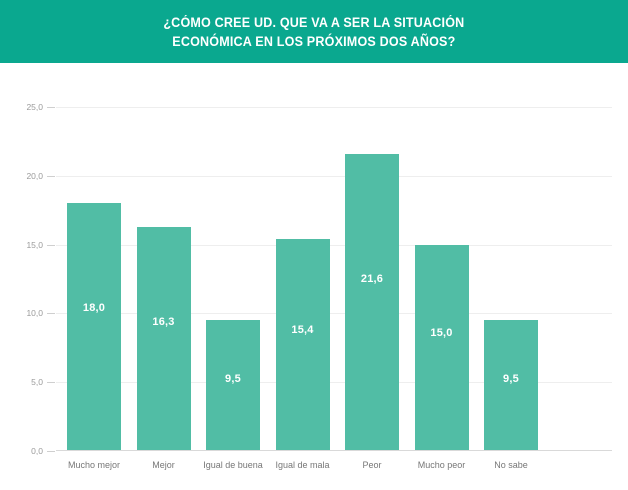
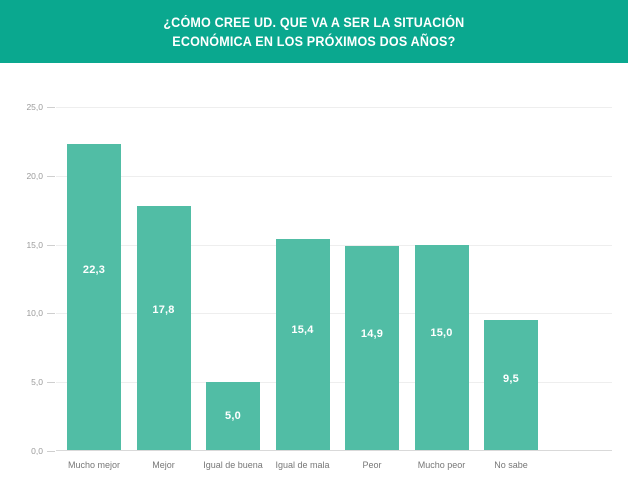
Mucho mejor: 18,0 -> 22,3
Mejor: 16,3 -> 17,8
Igual de buena: 9,5 -> 5,0
Peor: 21,6 -> 14,9
